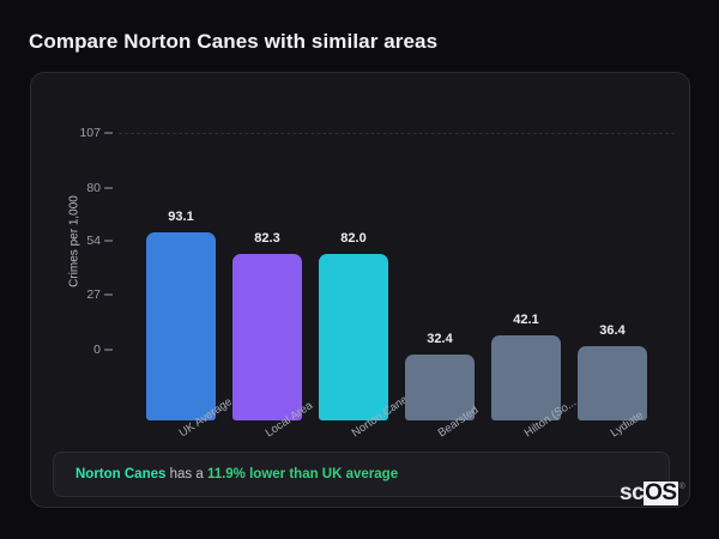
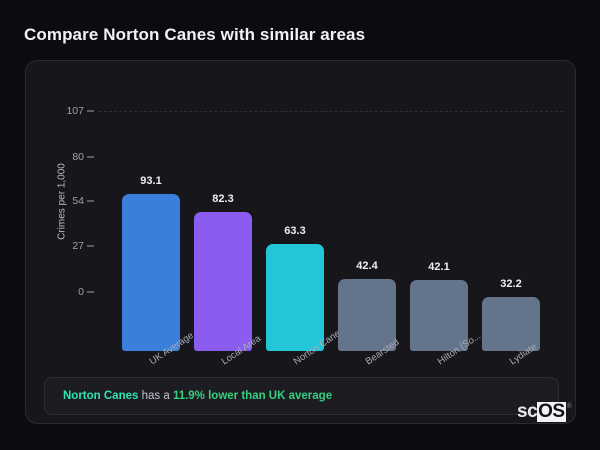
Norton Canes: 82.0 -> 63.3
Bearsted: 32.4 -> 42.4
Lydiate: 36.4 -> 32.2
